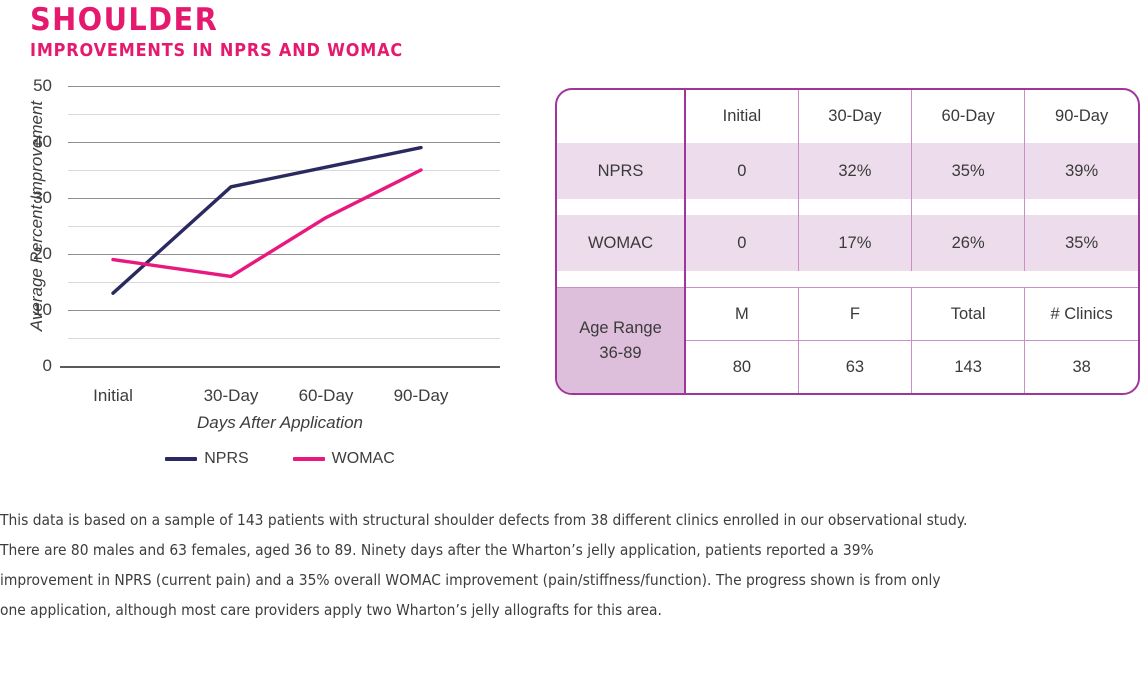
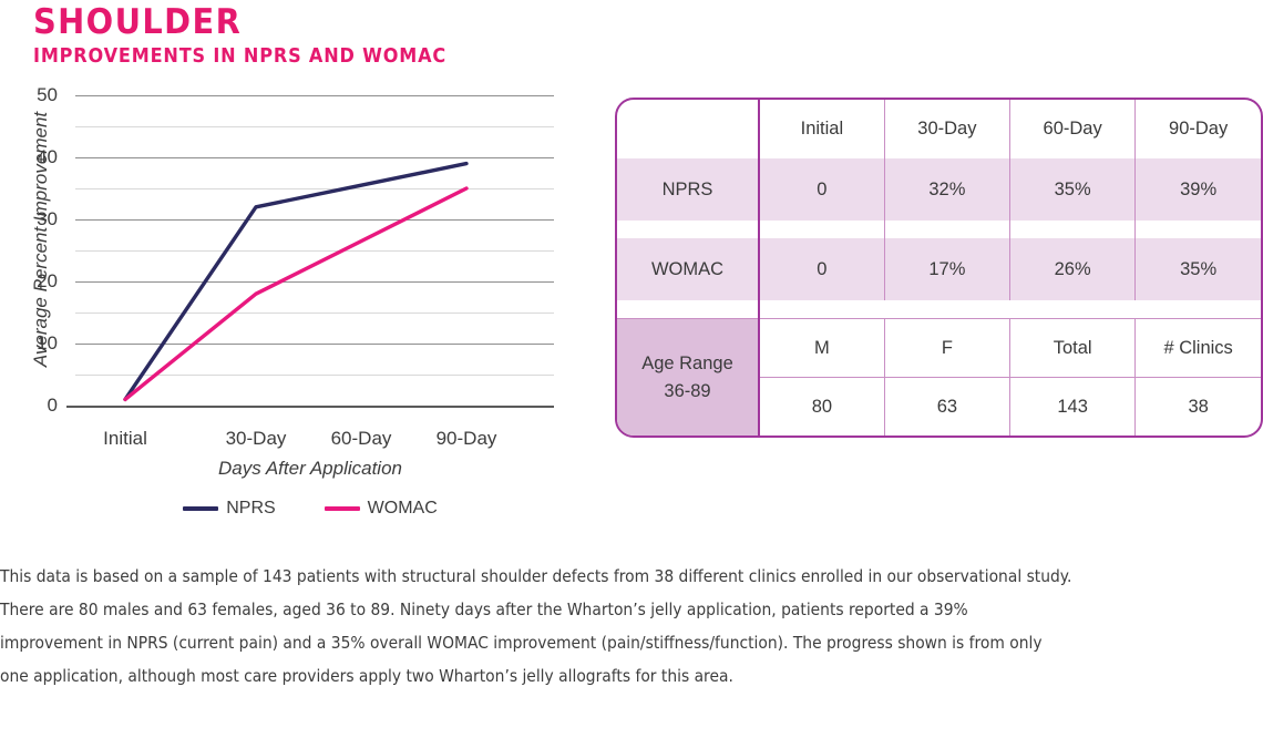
NPRS/Initial: 13 -> 1
WOMAC/Initial: 19 -> 1
WOMAC/30-Day: 16 -> 18
